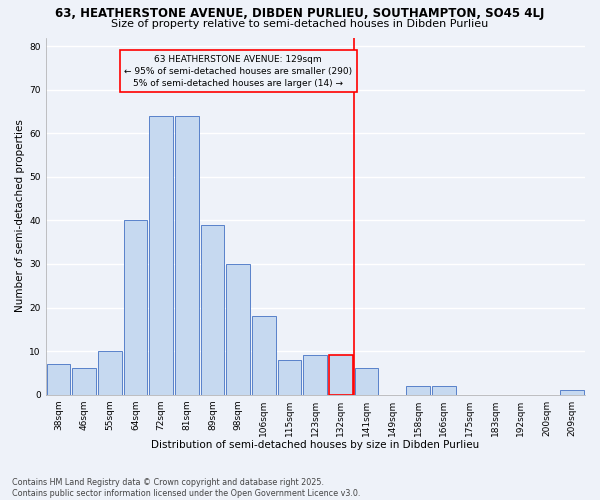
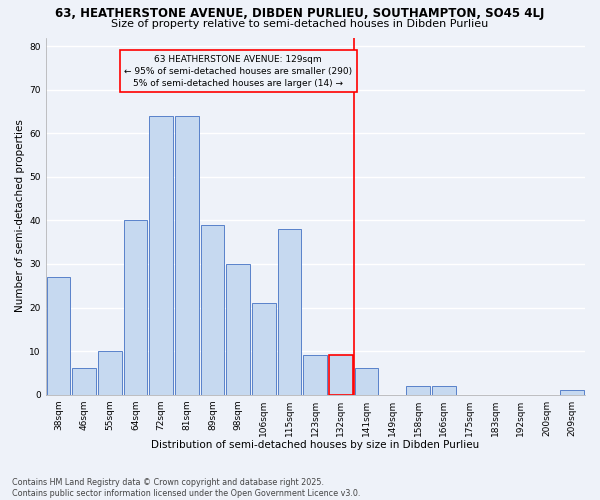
38sqm: 7 -> 27
106sqm: 18 -> 21
115sqm: 8 -> 38
